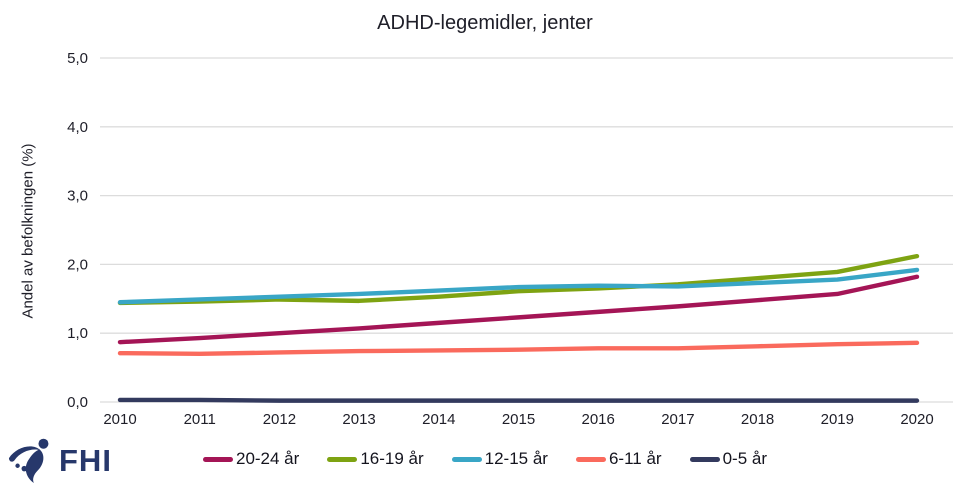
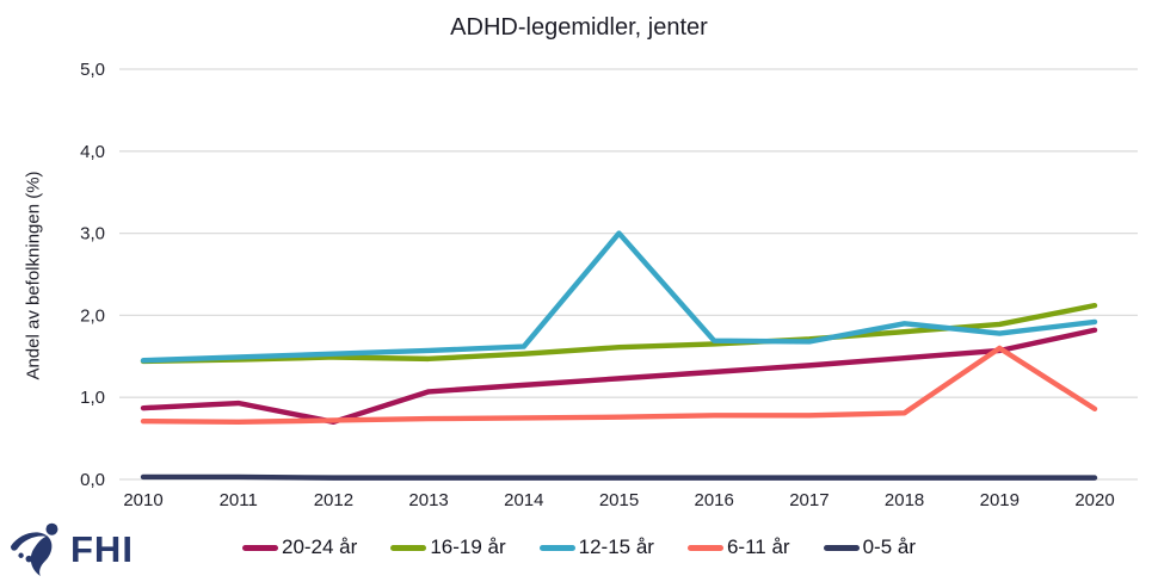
20-24 år/2012: 1,0 -> 0,7
12-15 år/2015: 1,7 -> 3,0
12-15 år/2018: 1,7 -> 1,9
6-11 år/2019: 0,8 -> 1,6
